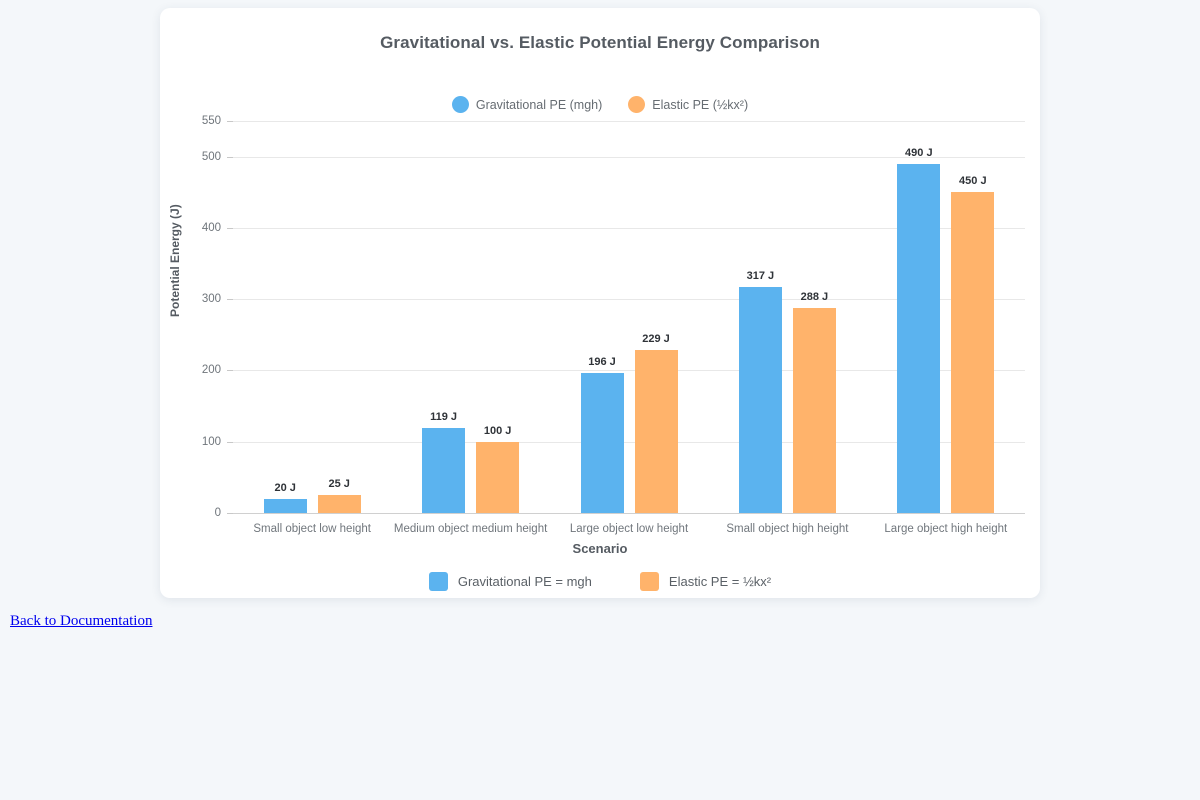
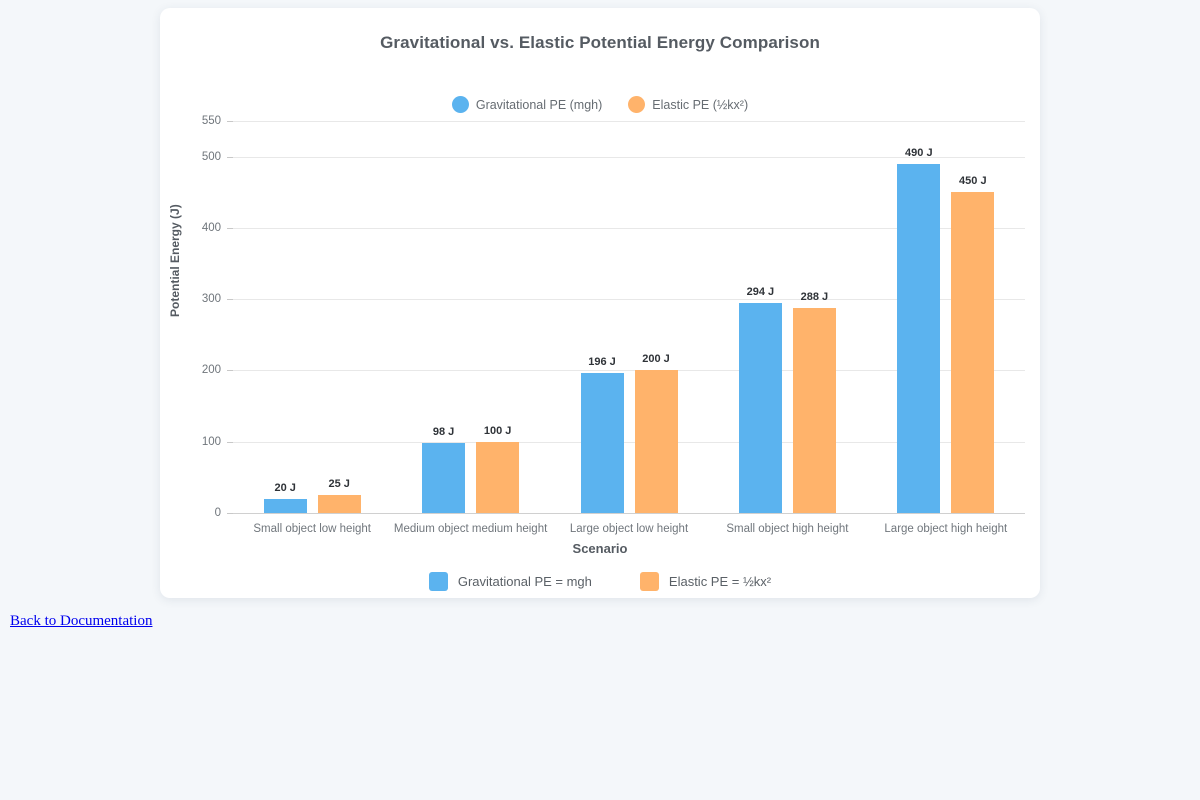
Gravitational PE (mgh)/Medium object medium height: 119 -> 98
Elastic PE (½kx²)/Large object low height: 229 -> 200
Gravitational PE (mgh)/Small object high height: 317 -> 294
